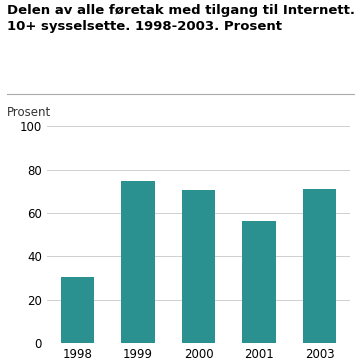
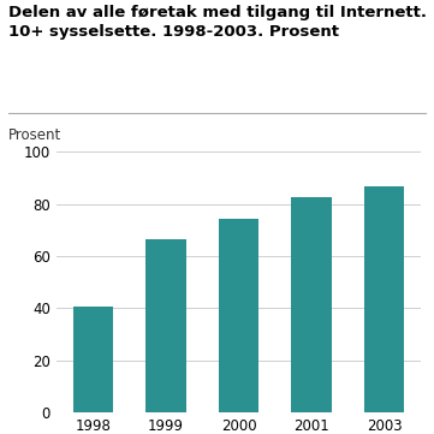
1998: 30.5 -> 40.5
1999: 75.0 -> 66.5
2000: 70.5 -> 74.5
2001: 56.5 -> 82.5
2003: 71.0 -> 87.0
